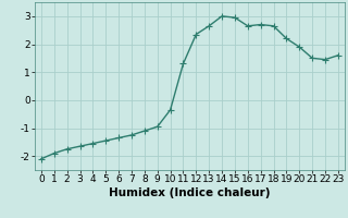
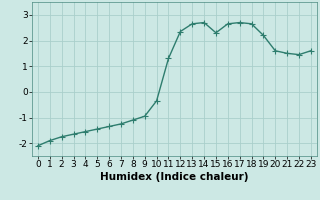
14: 3.00 -> 2.70
15: 2.95 -> 2.30
20: 1.90 -> 1.60
